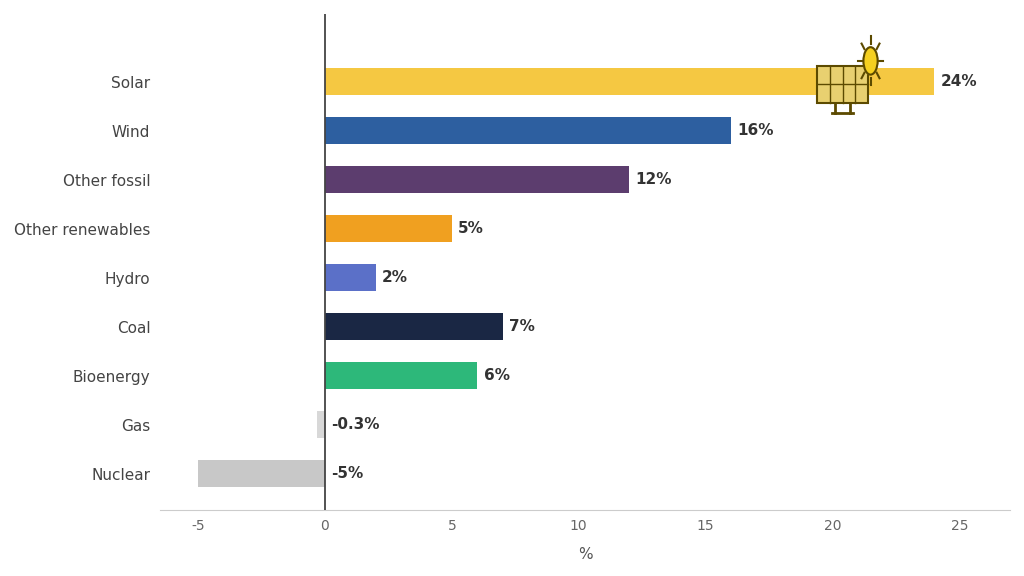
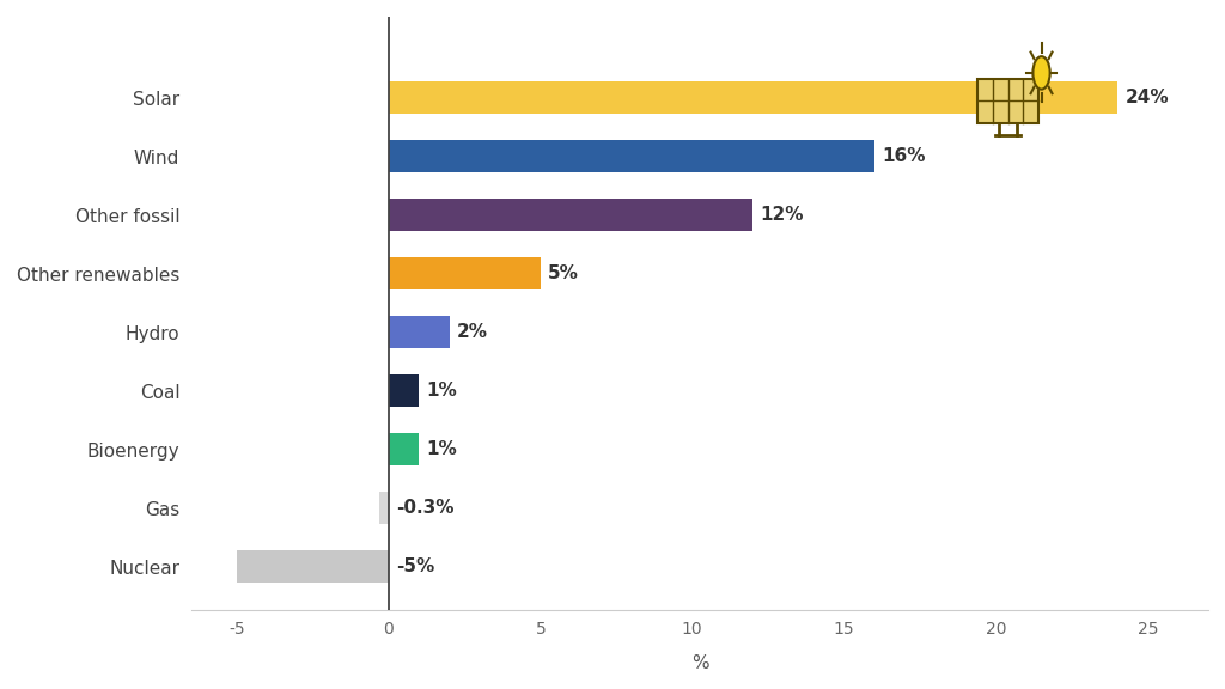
Coal: 7% -> 1%
Bioenergy: 6% -> 1%
